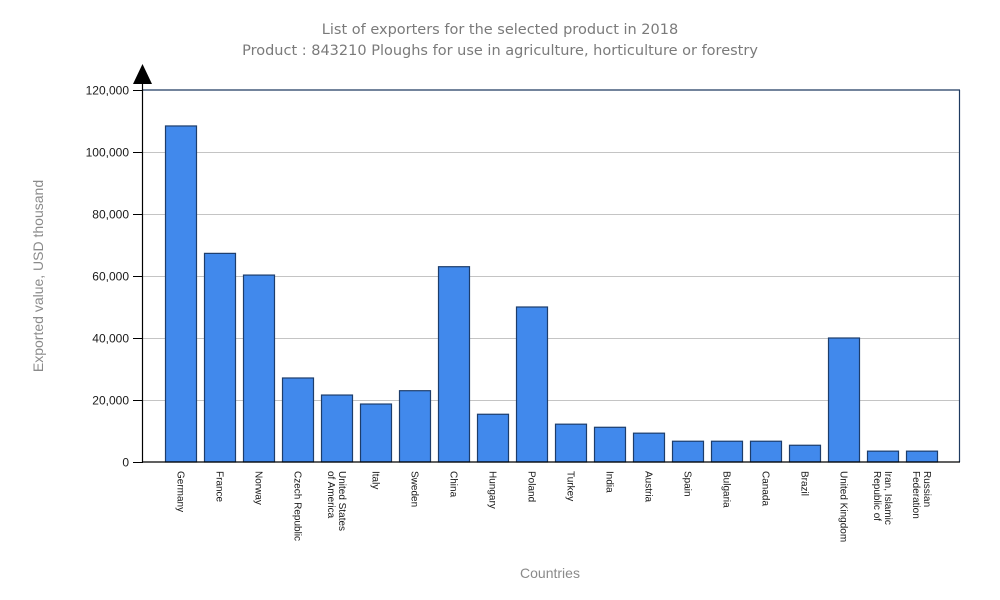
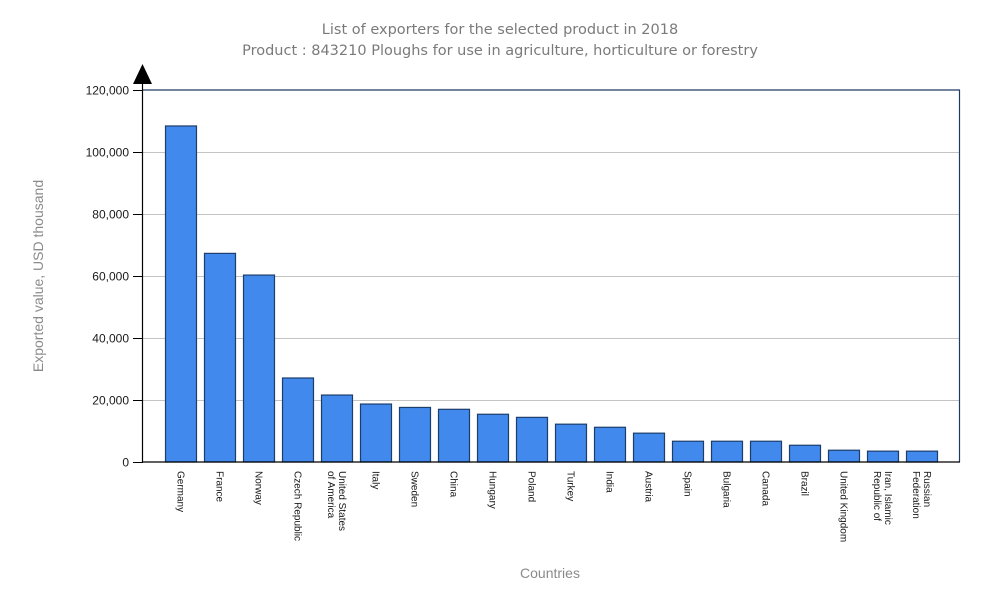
Sweden: 23000 -> 18000
China: 63000 -> 17000
Poland: 50000 -> 14000
United Kingdom: 40000 -> 4000
